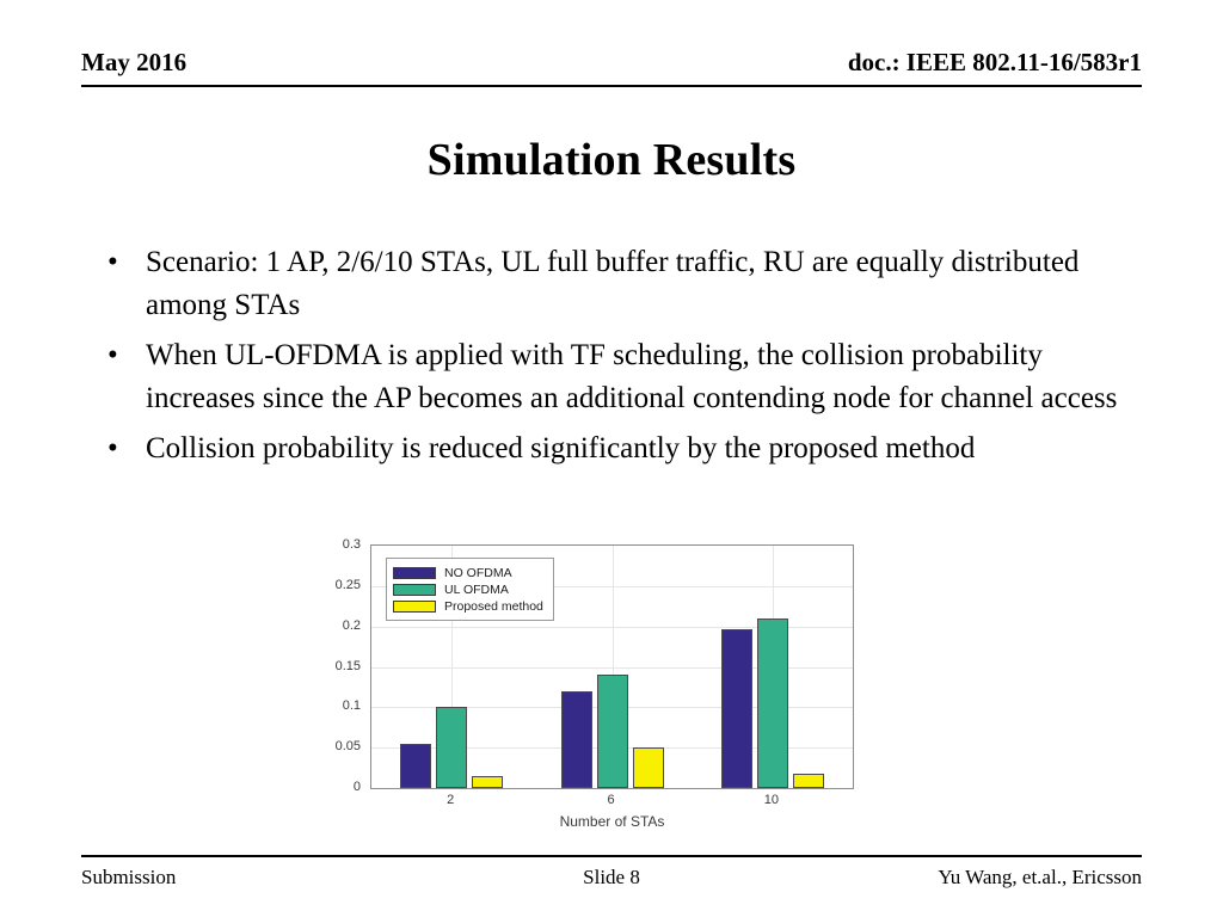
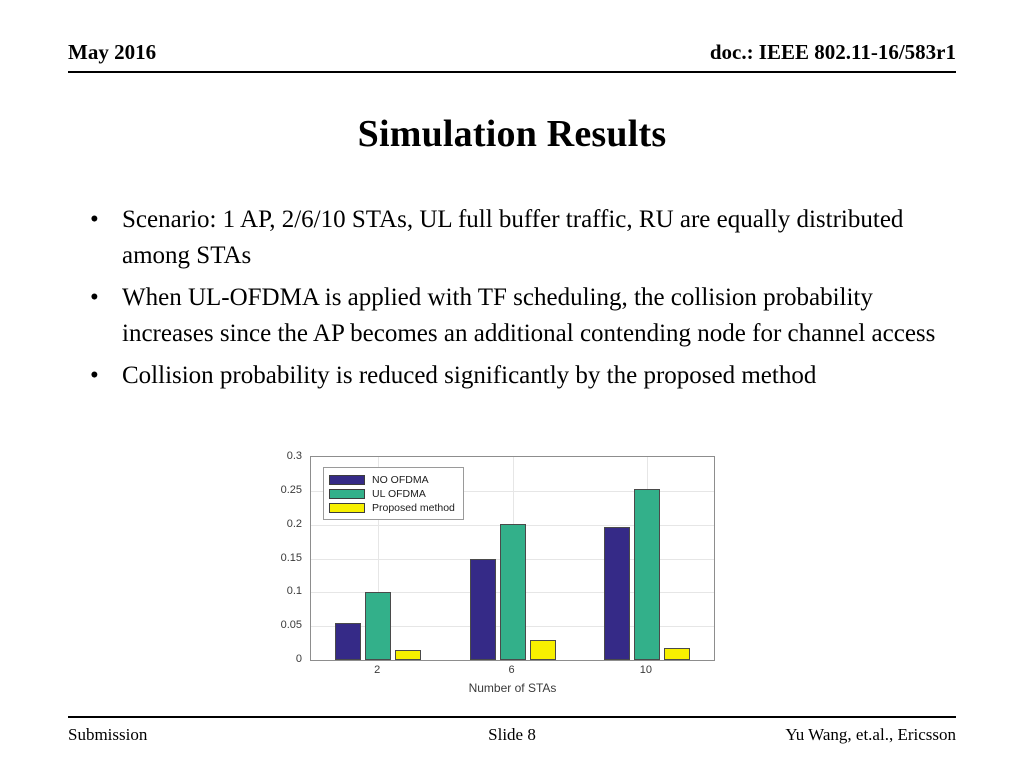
NO OFDMA/6: 0.12 -> 0.15
UL OFDMA/6: 0.14 -> 0.20
Proposed method/6: 0.05 -> 0.03
UL OFDMA/10: 0.21 -> 0.25
